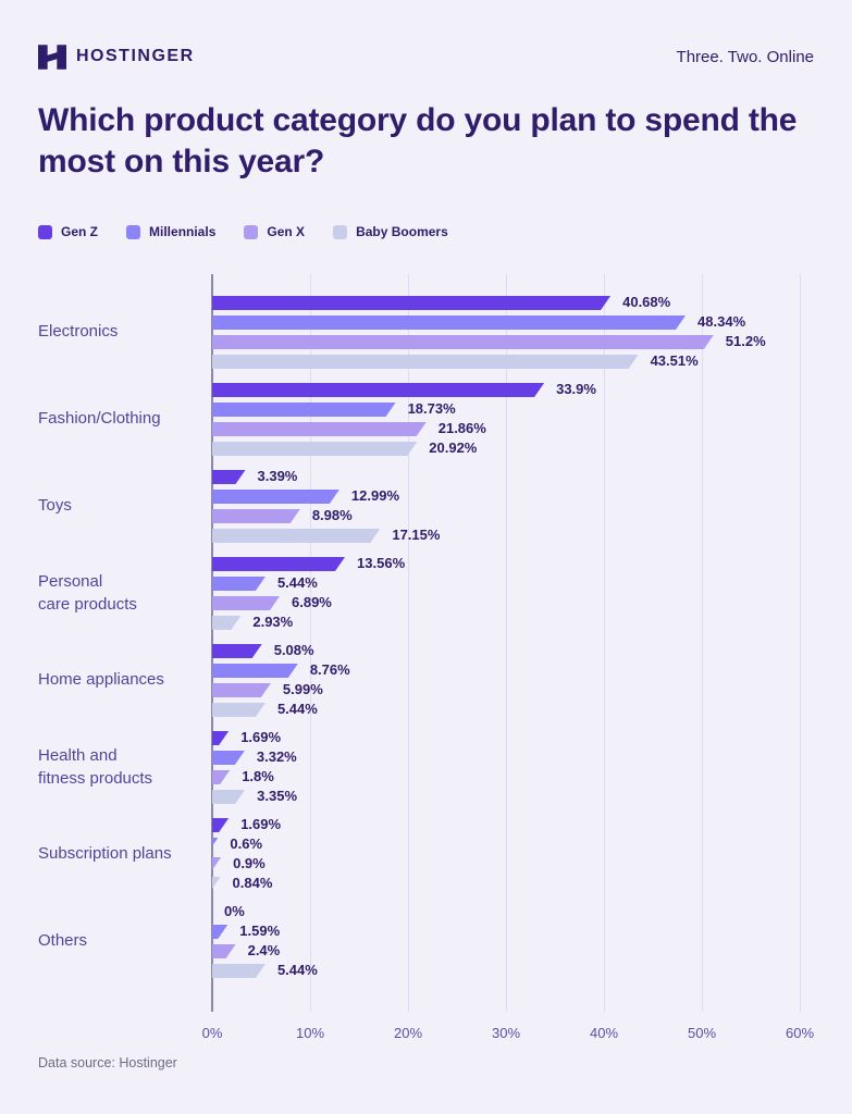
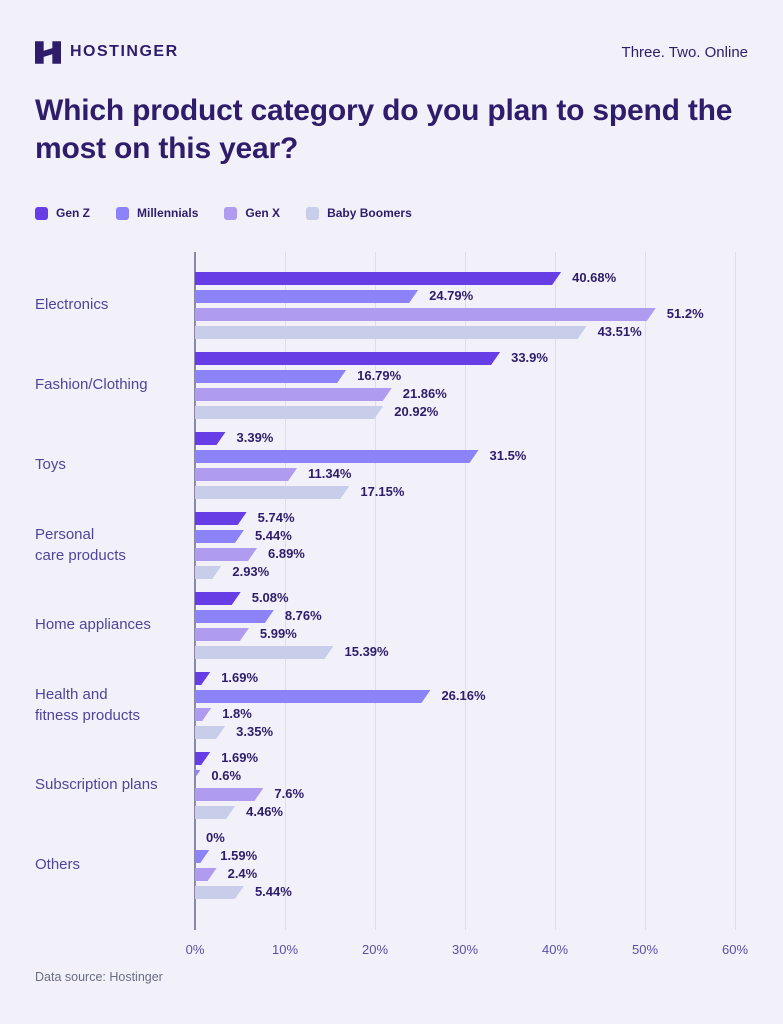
Millennials/Electronics: 48.34% -> 24.79%
Millennials/Fashion/Clothing: 18.73% -> 16.79%
Millennials/Toys: 12.99% -> 31.5%
Gen X/Toys: 8.98% -> 11.34%
Gen Z/Personal care products: 13.56% -> 5.74%
Baby Boomers/Home appliances: 5.44% -> 15.39%
Millennials/Health and fitness products: 3.32% -> 26.16%
Gen X/Subscription plans: 0.9% -> 7.6%
Baby Boomers/Subscription plans: 0.84% -> 4.46%
